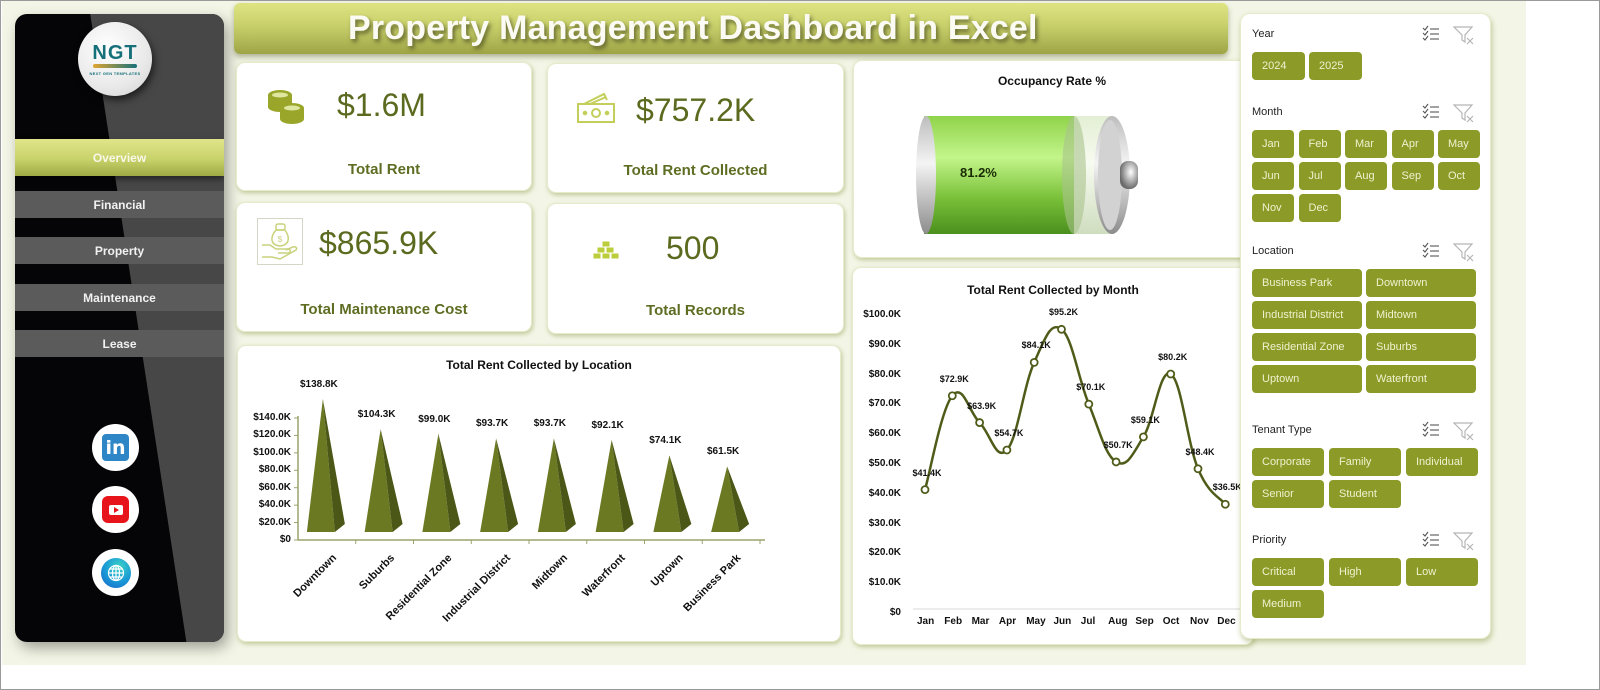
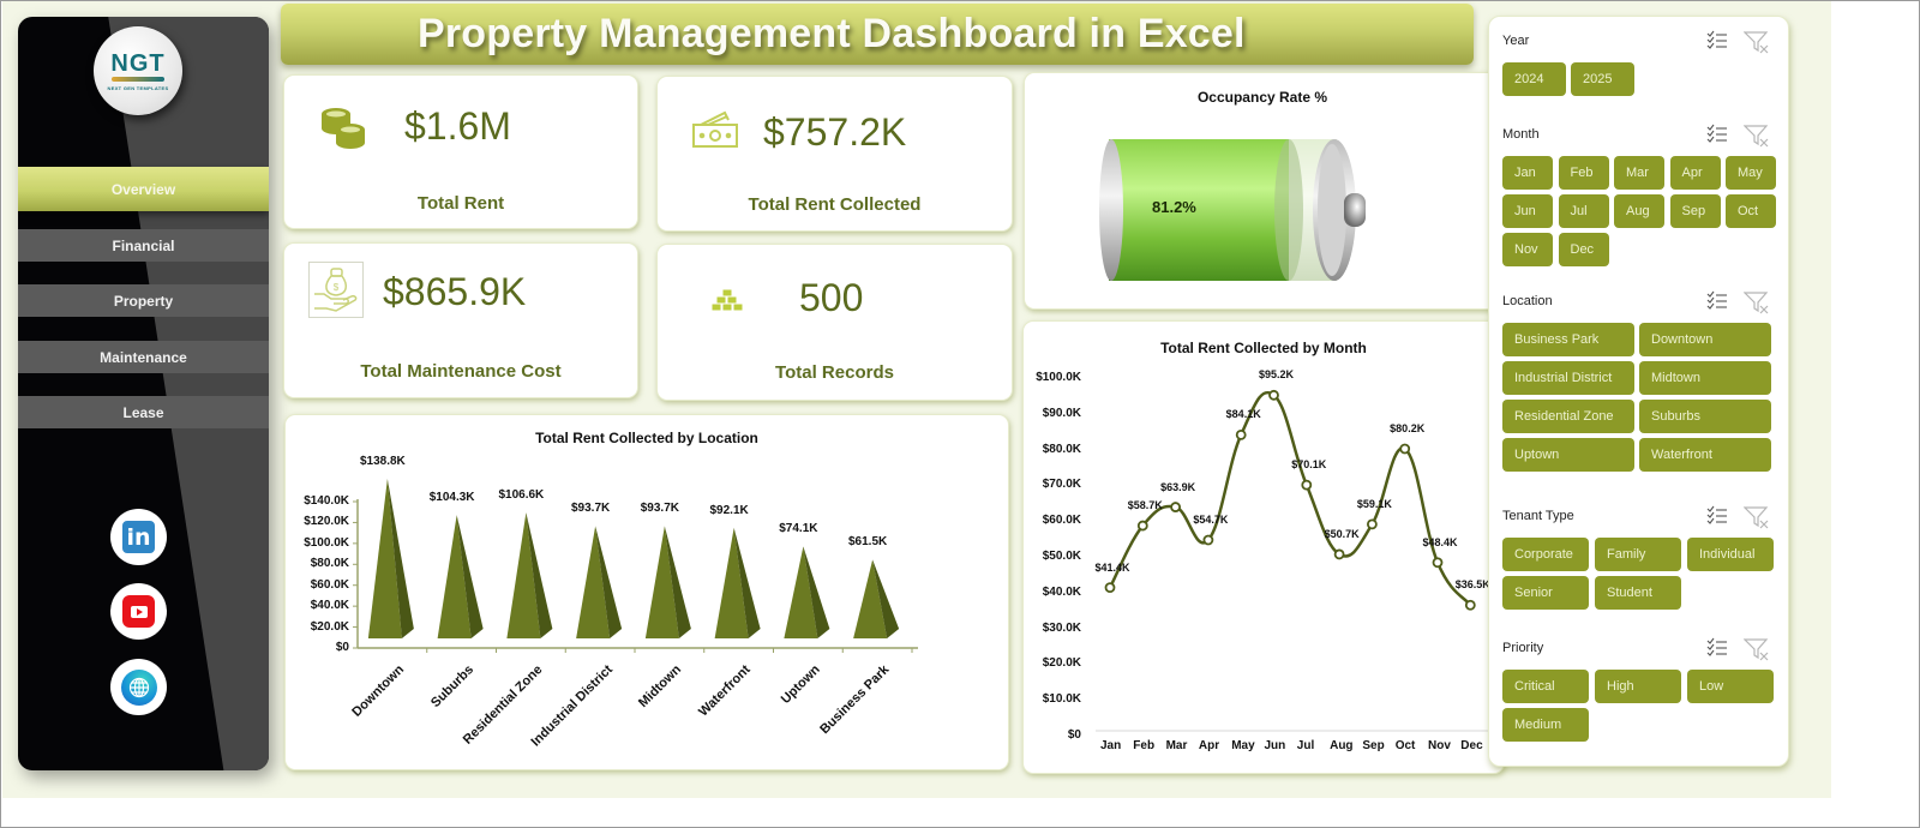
Total Rent Collected by Location/Residential Zone: $99.0K -> $106.6K
Total Rent Collected by Month/Feb: $72.9K -> $58.7K
